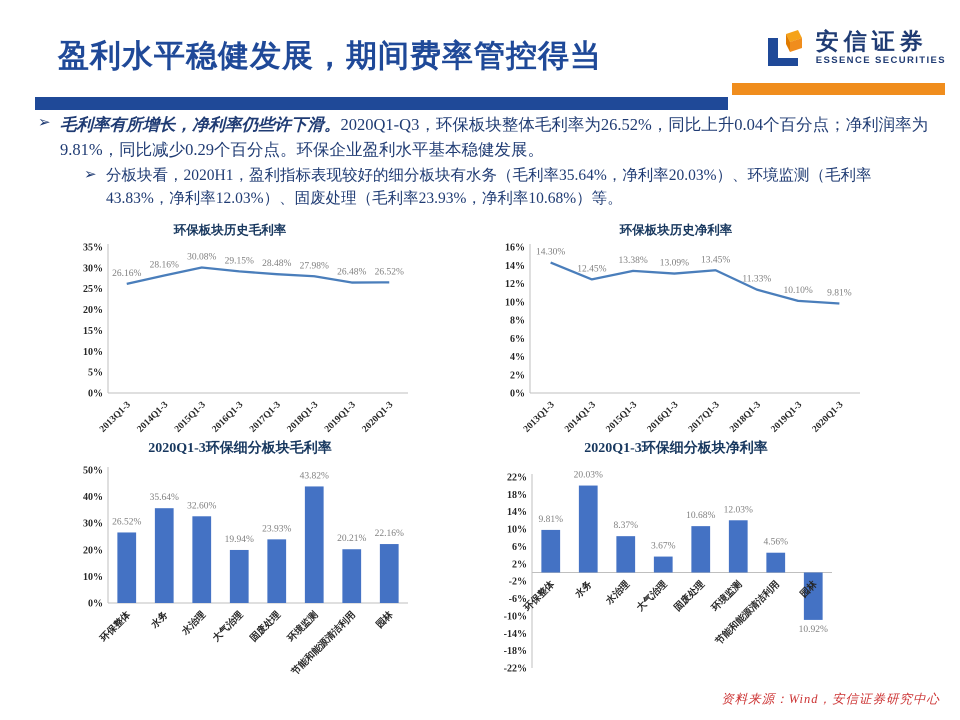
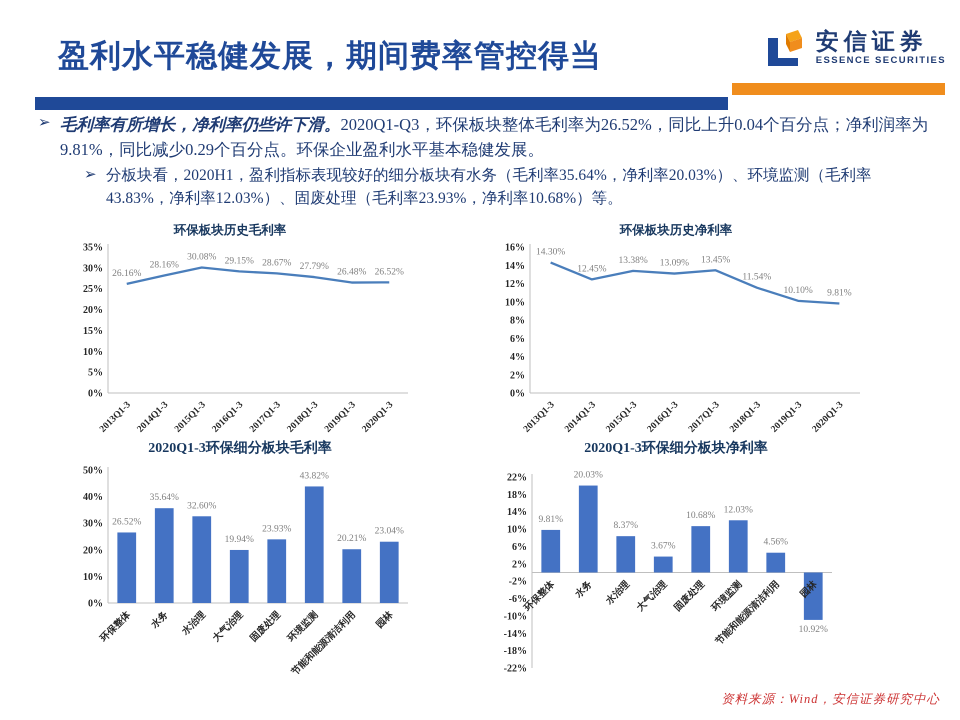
环保板块历史毛利率/2017Q1-3: 28.48% -> 28.67%
环保板块历史毛利率/2018Q1-3: 27.98% -> 27.79%
环保板块历史净利率/2018Q1-3: 11.33% -> 11.54%
2020Q1-3环保细分板块毛利率/园林: 22.16% -> 23.04%
